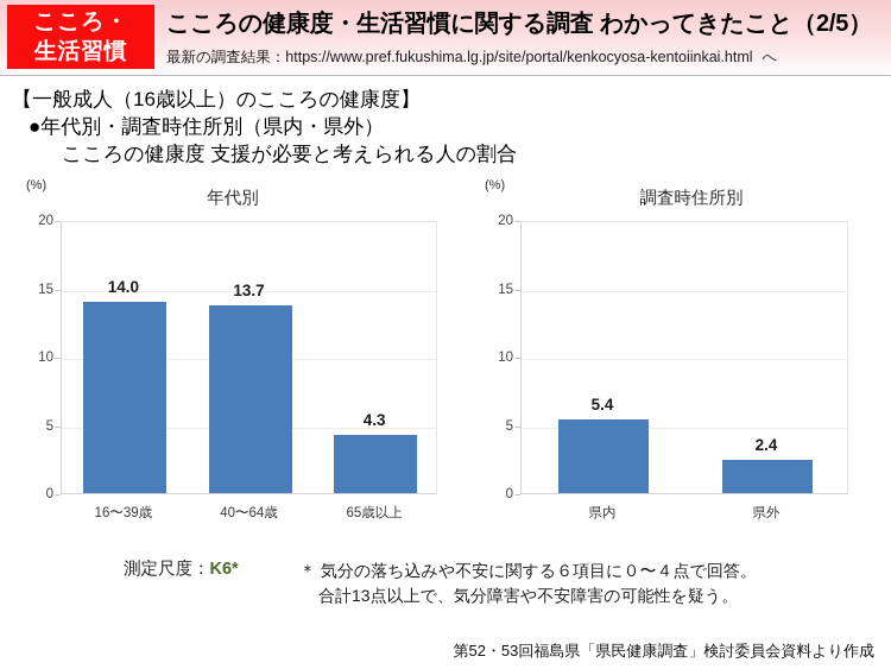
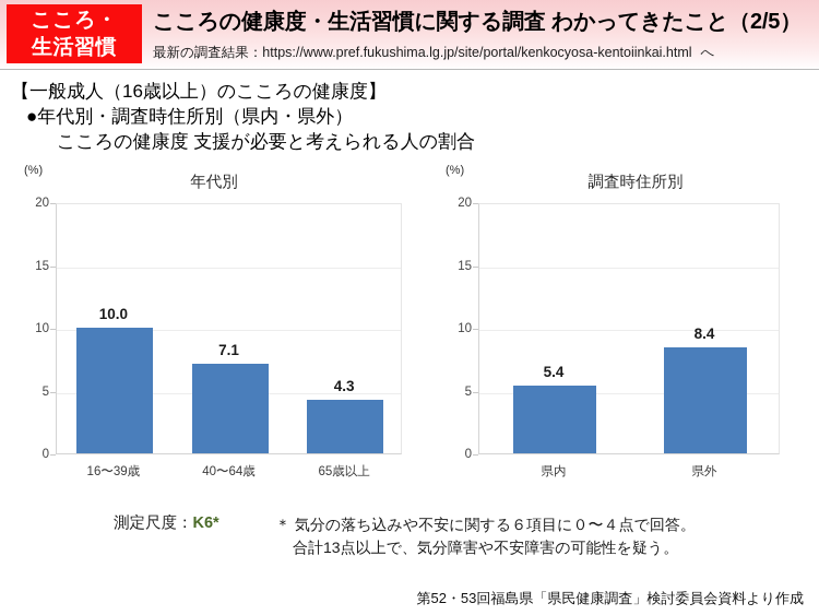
年代別/16〜39歳: 14.0 -> 10.0
年代別/40〜64歳: 13.7 -> 7.1
調査時住所別/県外: 2.4 -> 8.4
